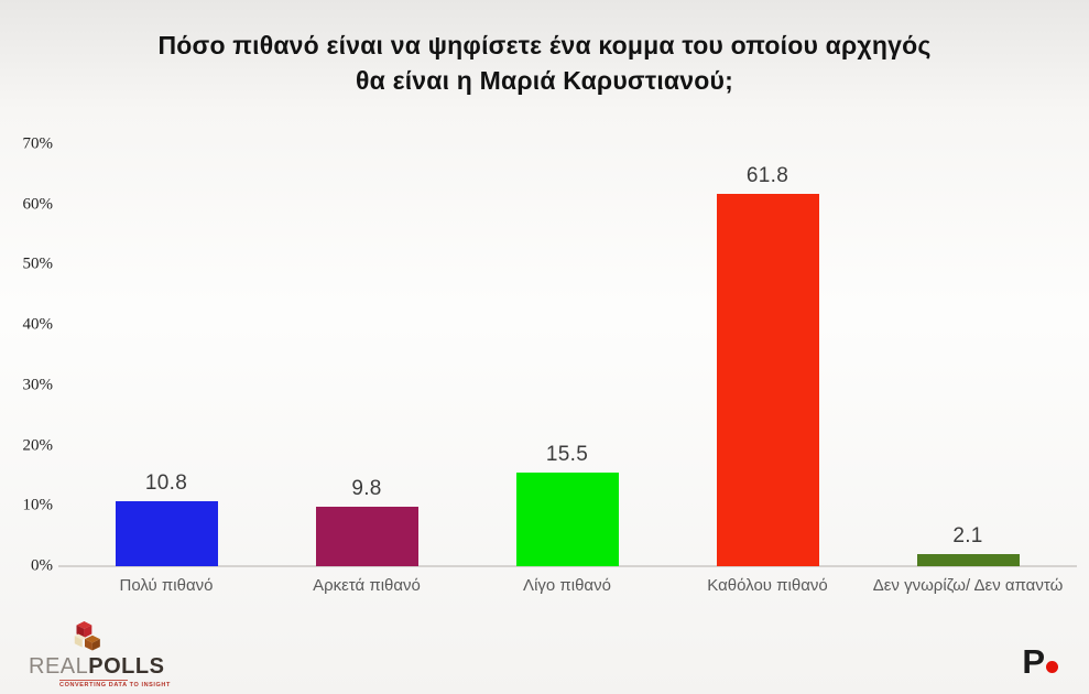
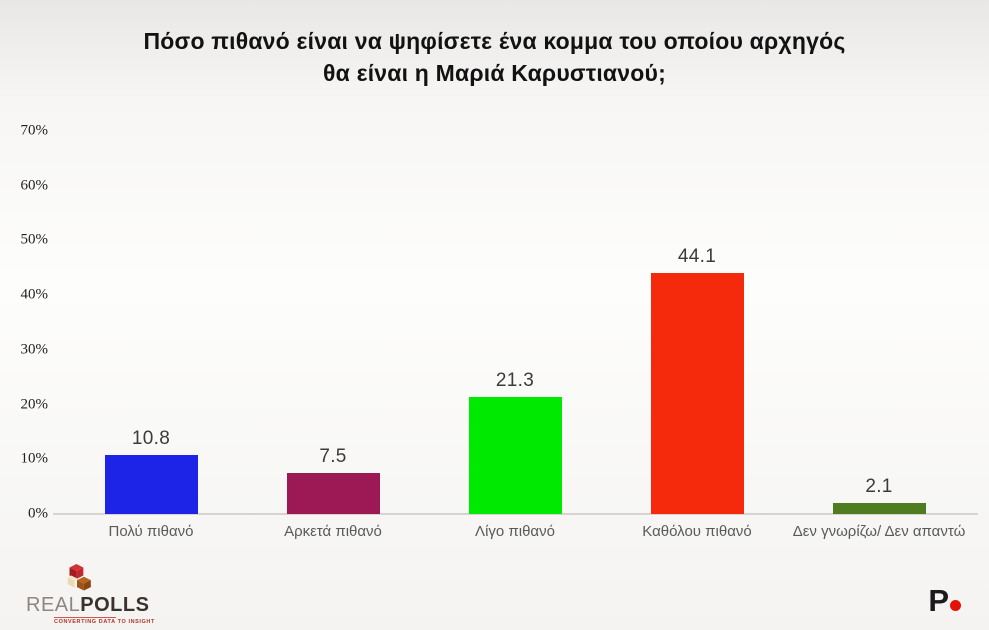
Αρκετά πιθανό: 9.8 -> 7.5
Λίγο πιθανό: 15.5 -> 21.3
Καθόλου πιθανό: 61.8 -> 44.1
